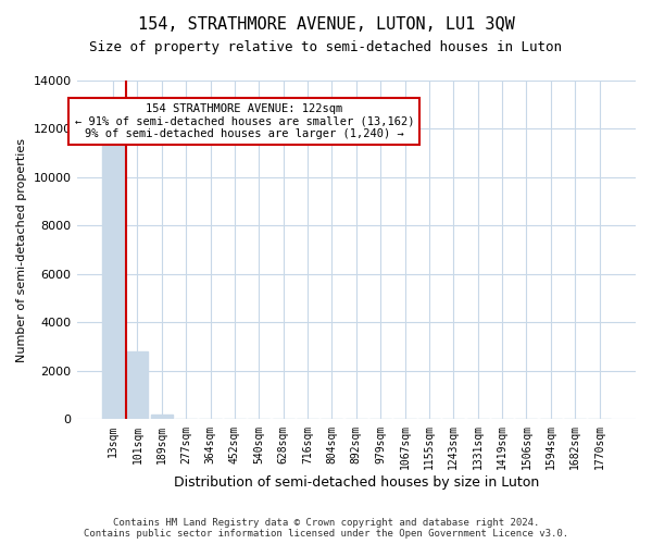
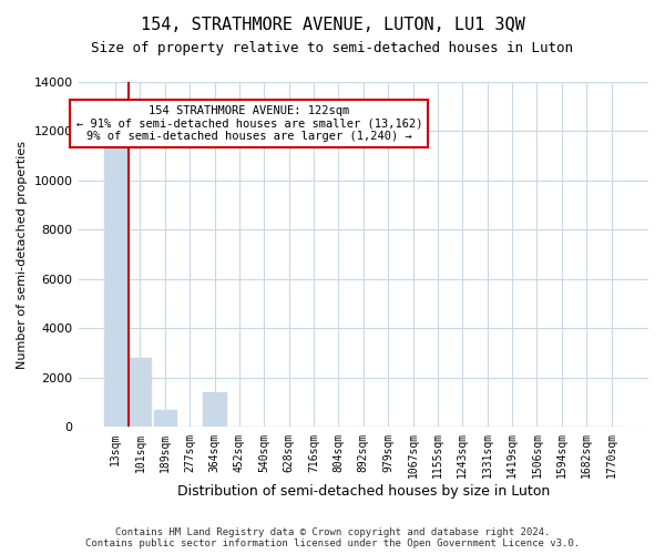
189sqm: 180 -> 700
364sqm: 0 -> 1400
